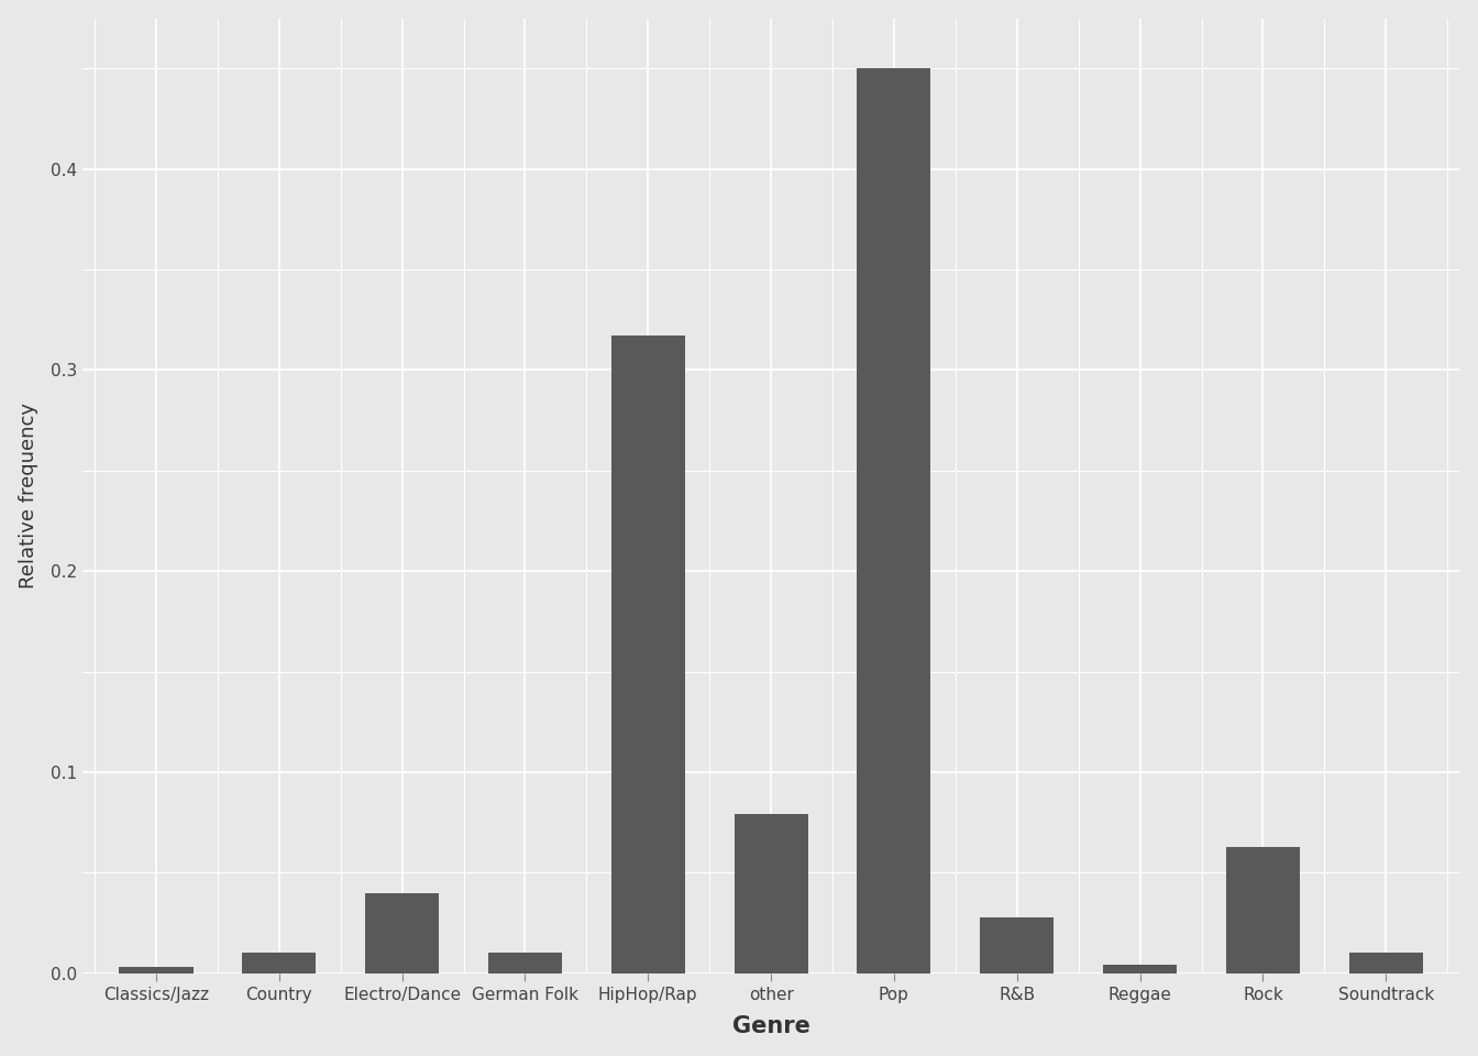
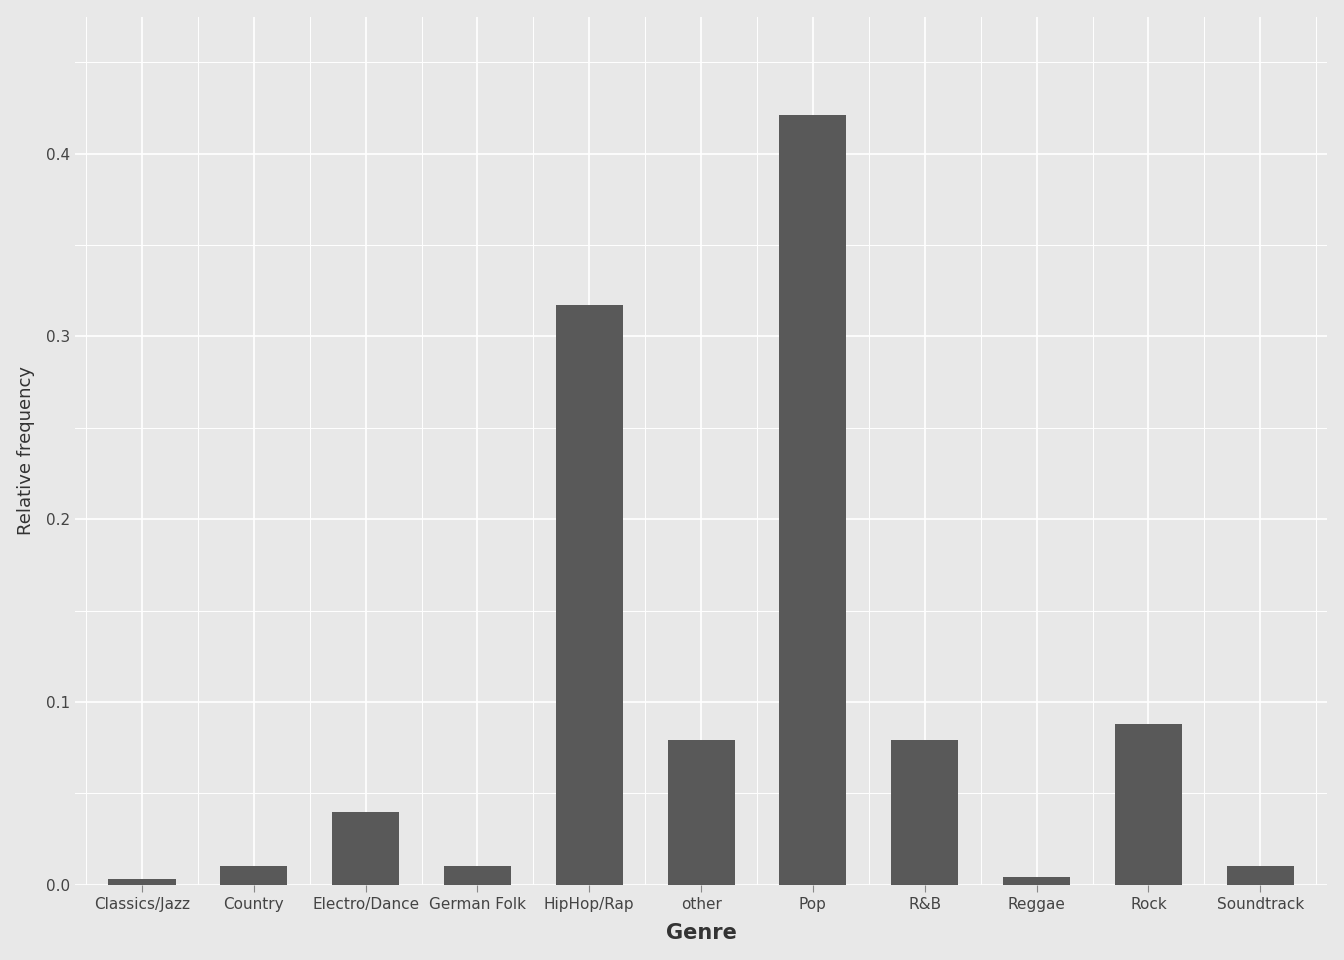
Pop: 0.450 -> 0.421
R&B: 0.028 -> 0.079
Rock: 0.063 -> 0.088
